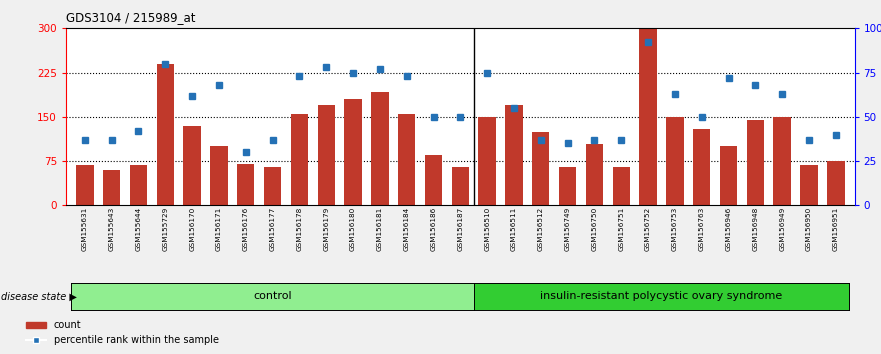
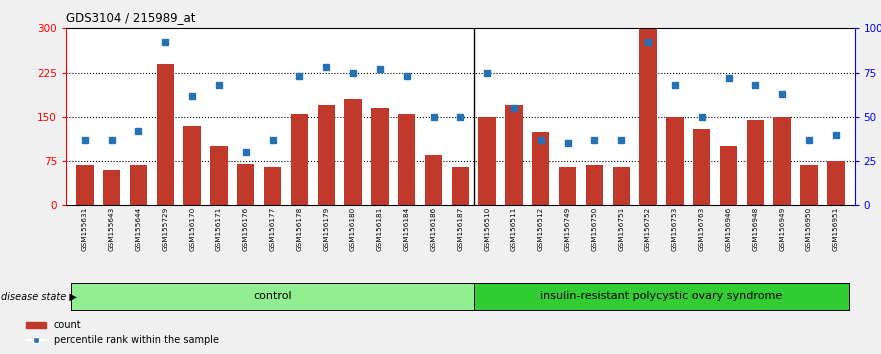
percentile rank within the sample/GSM155729: 80 -> 92
count/GSM156181: 192 -> 165
count/GSM156750: 104 -> 68
percentile rank within the sample/GSM156753: 63 -> 68
